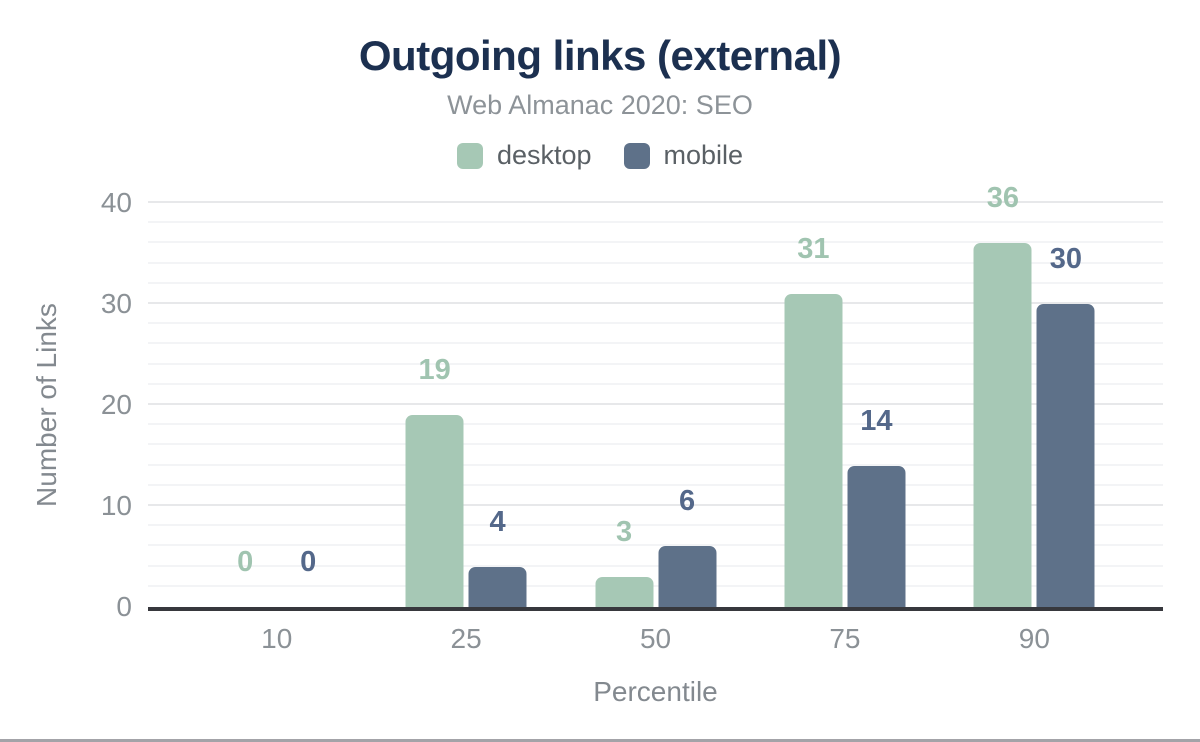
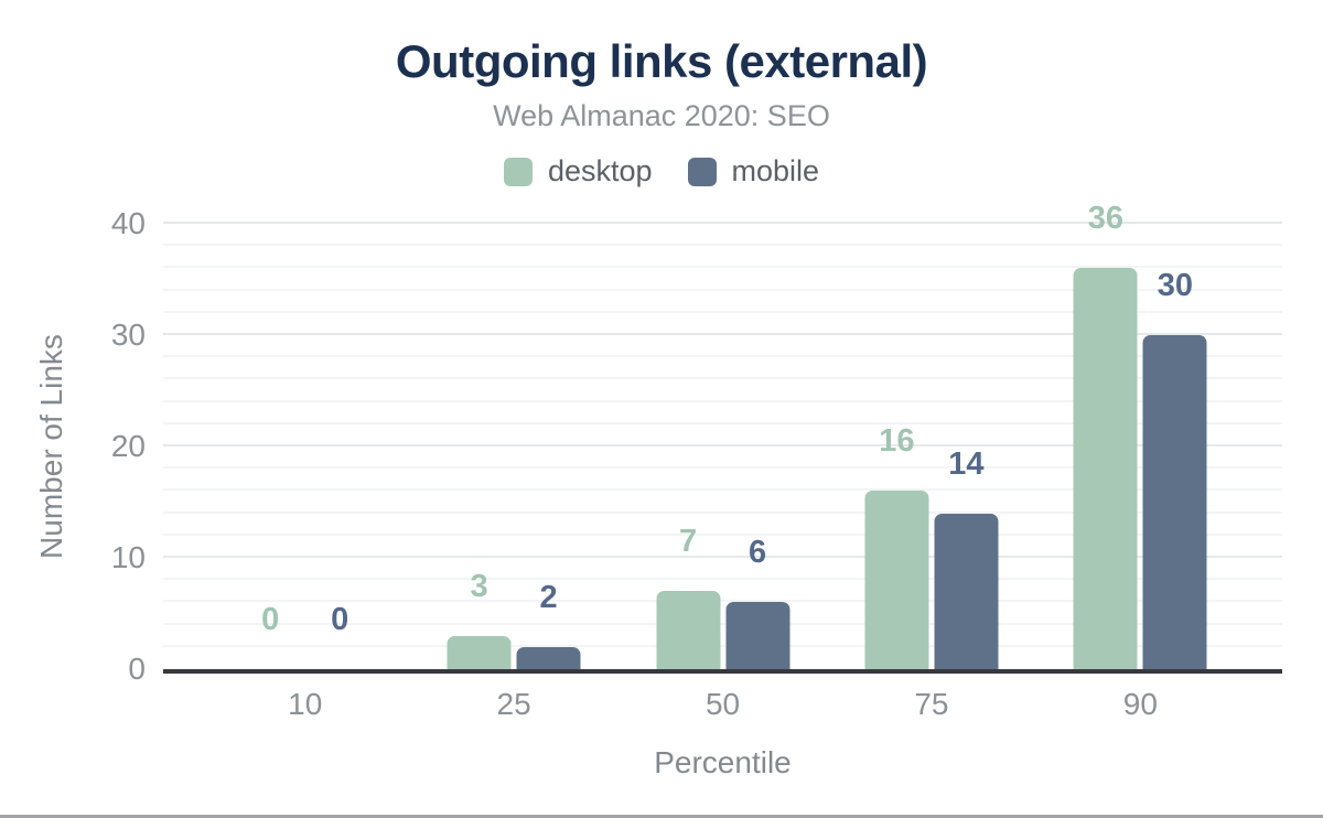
desktop/25: 19 -> 3
mobile/25: 4 -> 2
desktop/50: 3 -> 7
desktop/75: 31 -> 16
